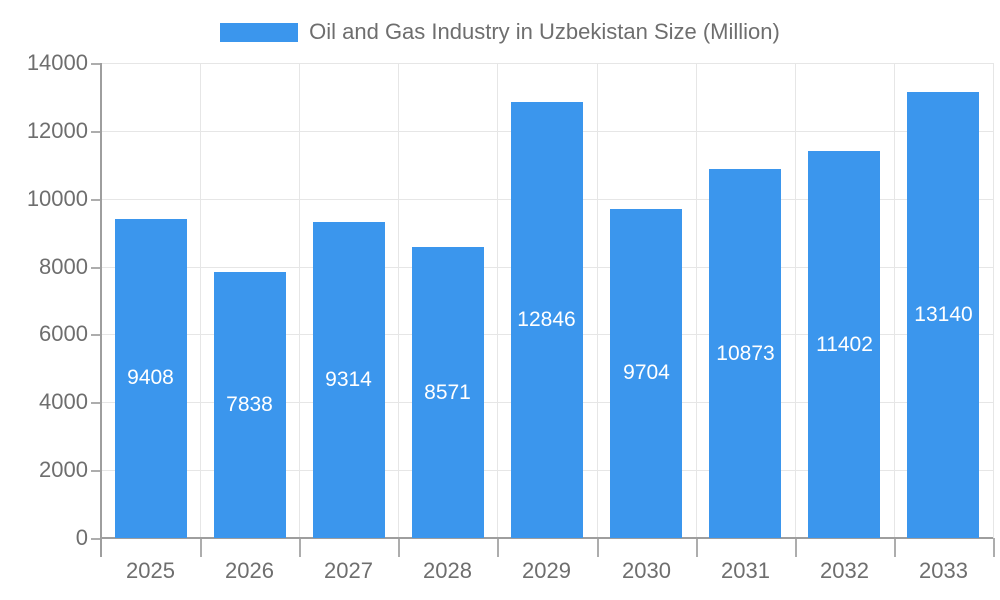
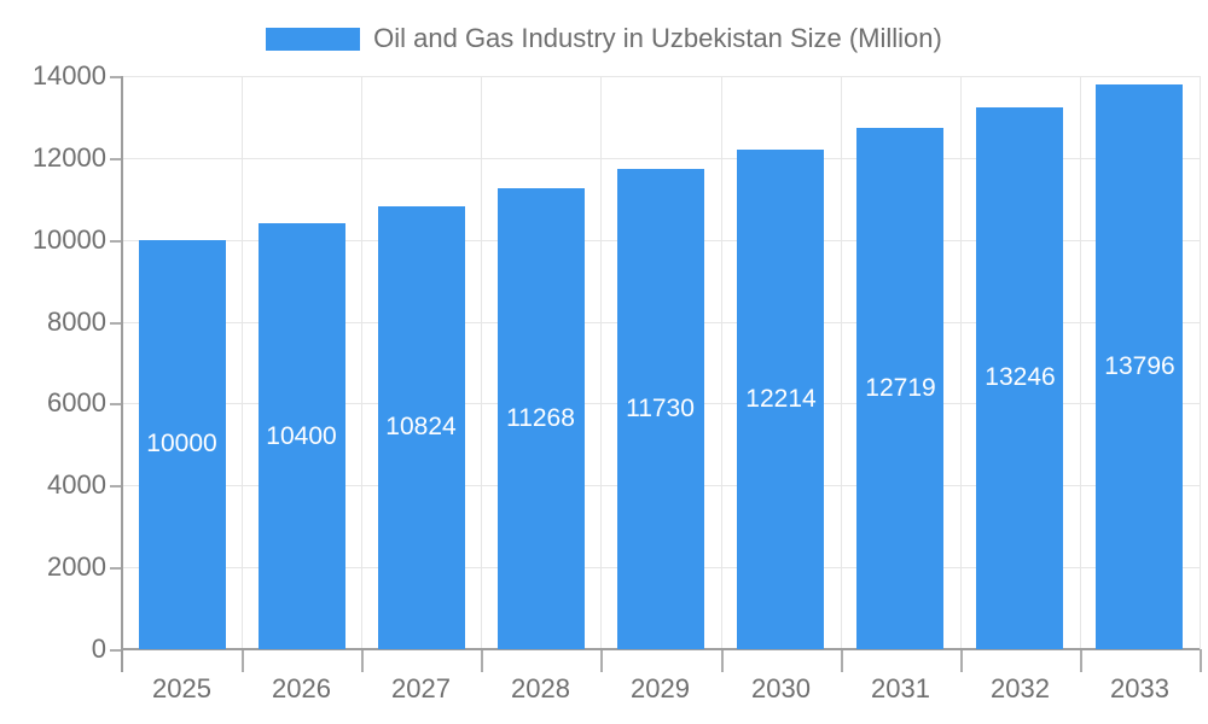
2025: 9408 -> 10000
2026: 7838 -> 10400
2027: 9314 -> 10824
2028: 8571 -> 11268
2029: 12846 -> 11730
2030: 9704 -> 12214
2031: 10873 -> 12719
2032: 11402 -> 13246
2033: 13140 -> 13796
